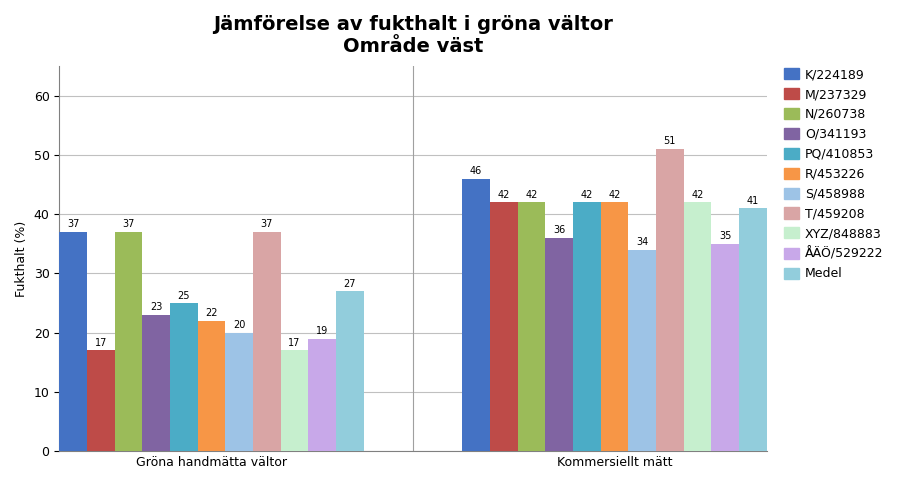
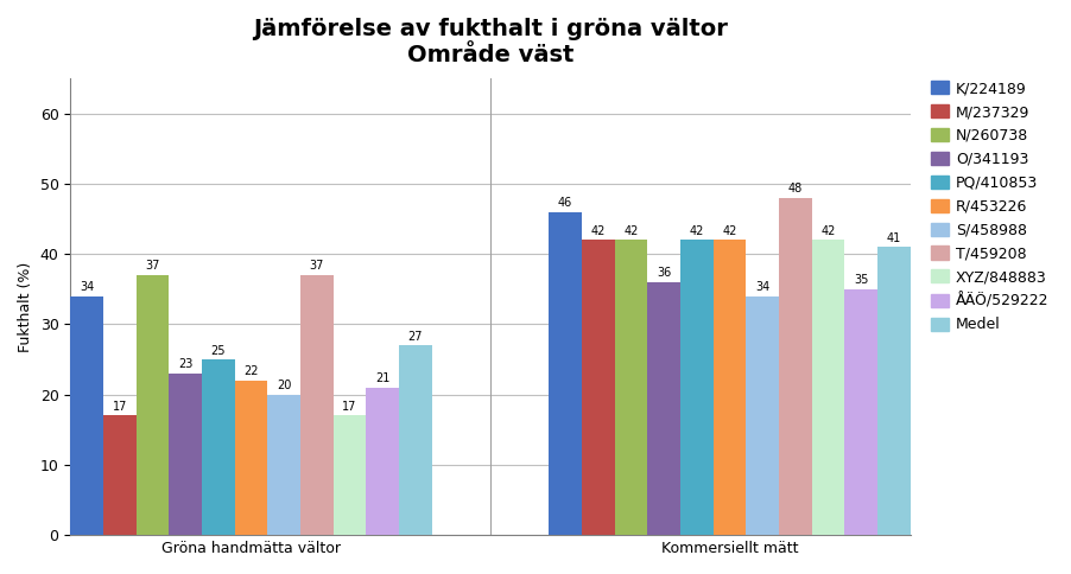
K/224189/Gröna handmätta vältor: 37 -> 34
ÅÄÖ/529222/Gröna handmätta vältor: 19 -> 21
T/459208/Kommersiellt mätt: 51 -> 48
